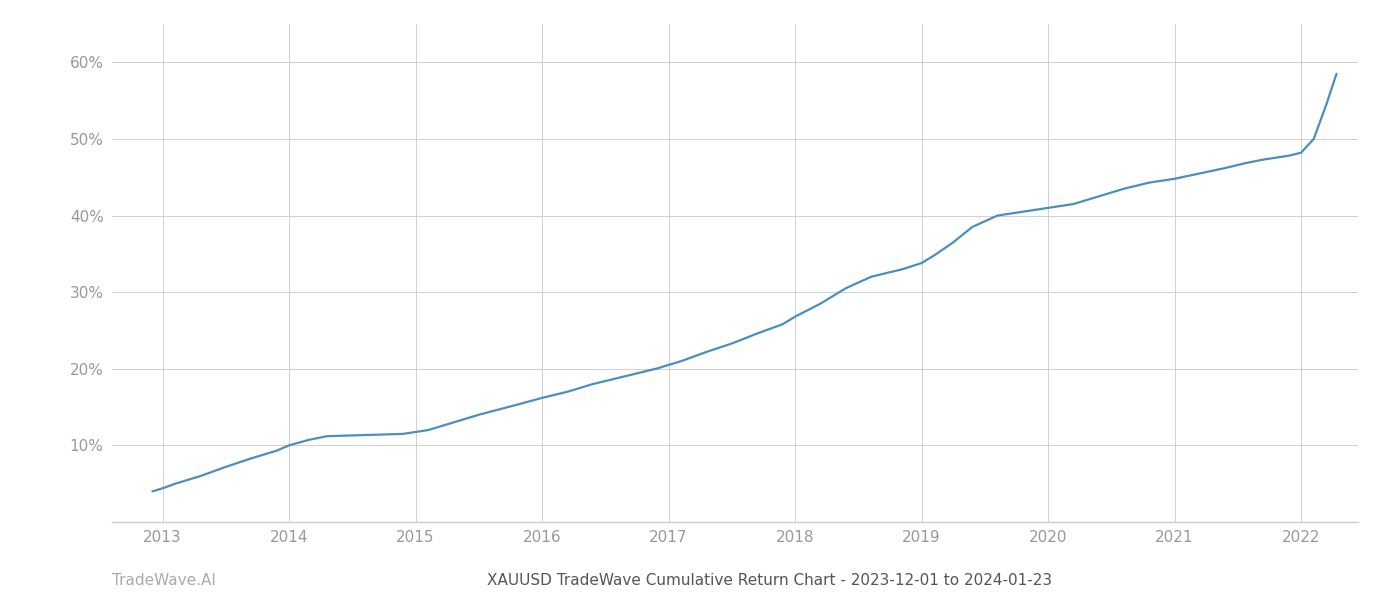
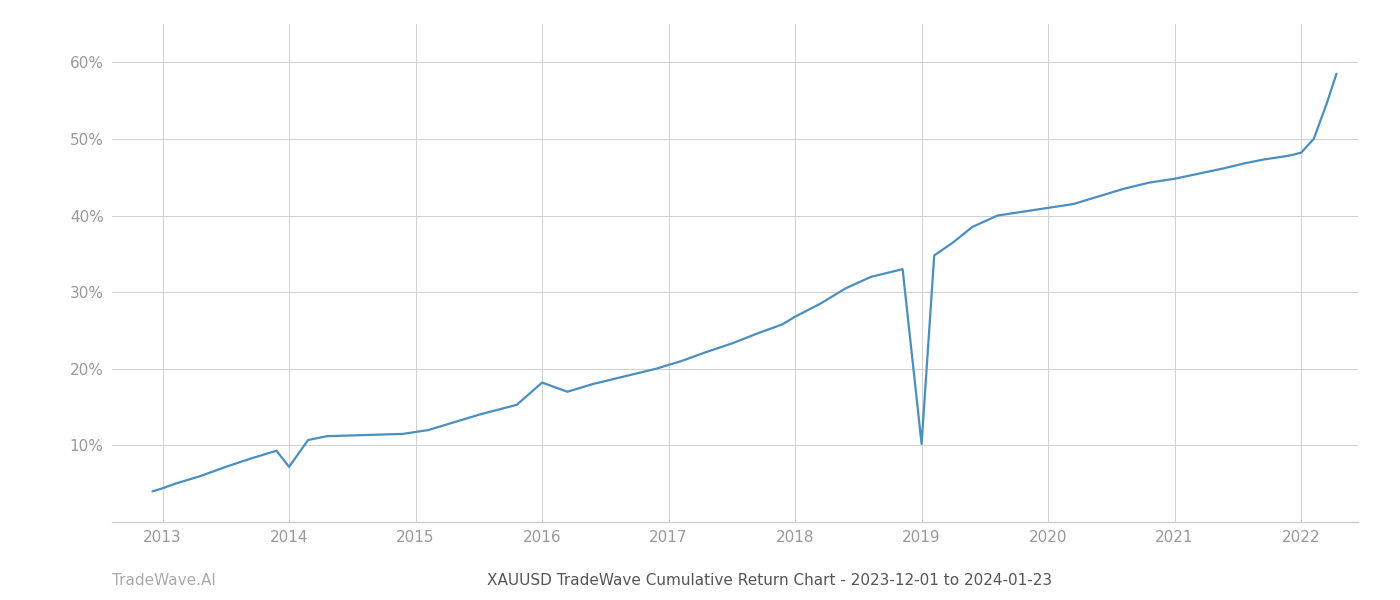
2014: 10.0% -> 7.2%
2016: 16.2% -> 18.2%
2019: 33.8% -> 10.2%
